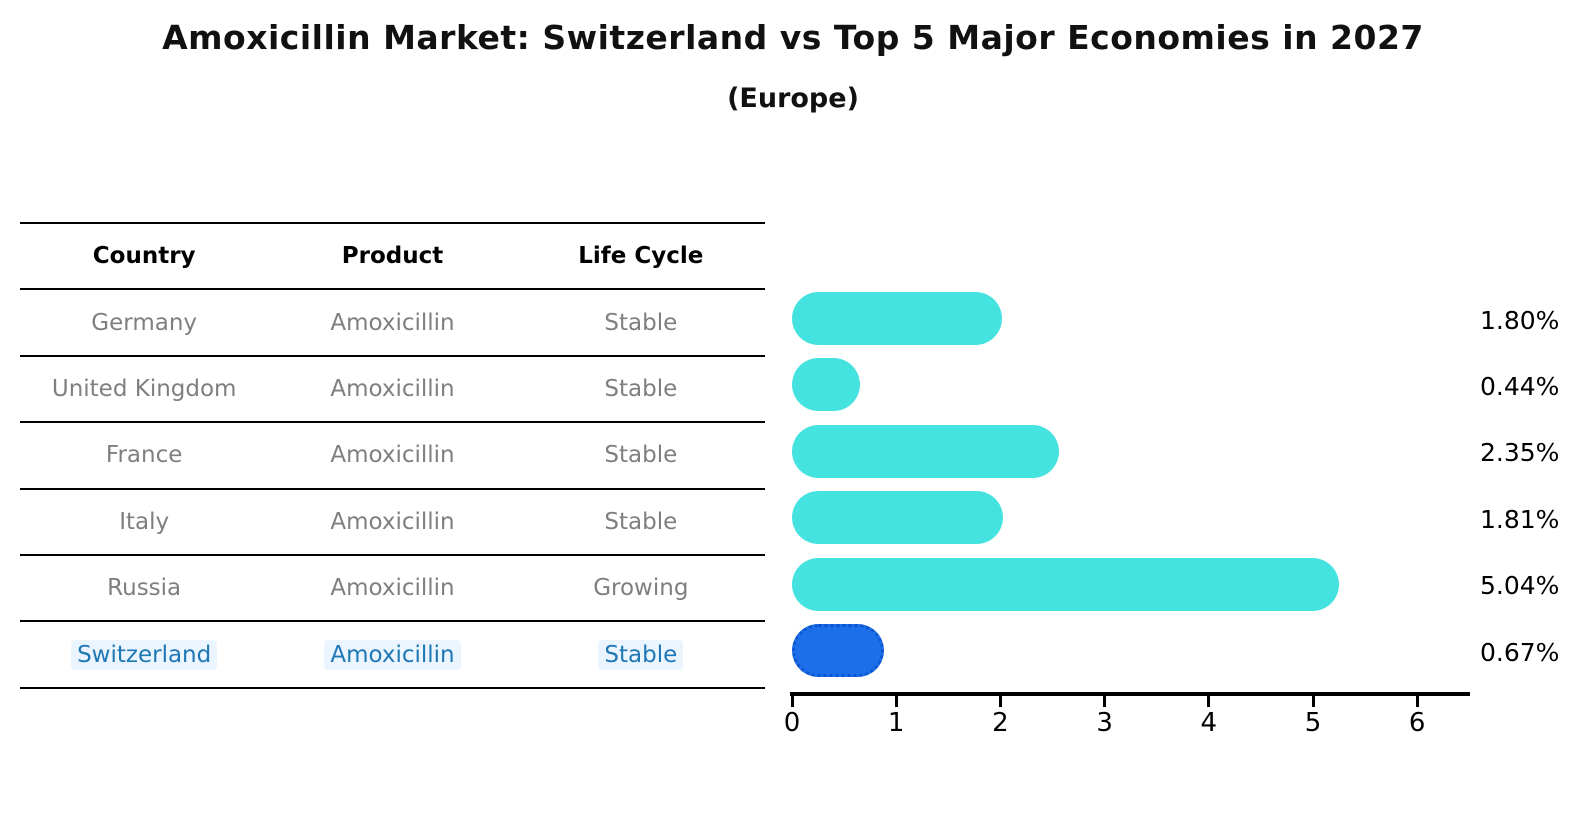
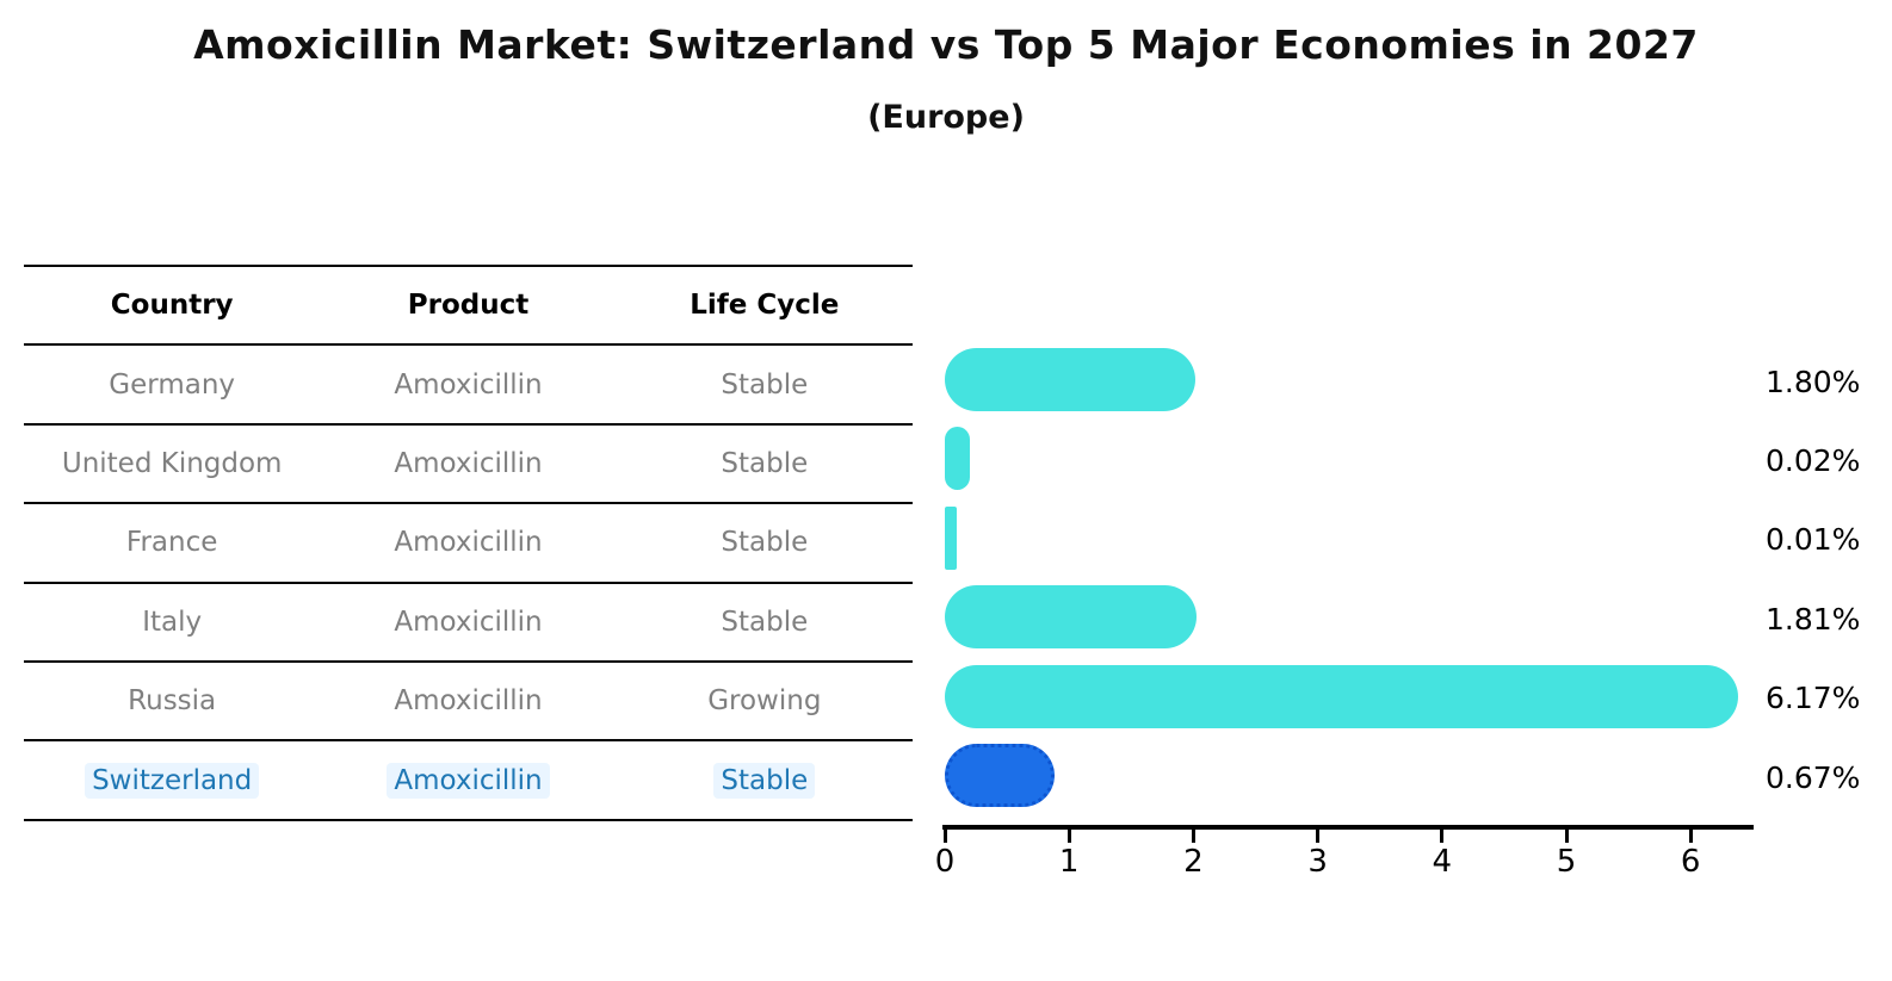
United Kingdom: 0.44% -> 0.02%
France: 2.35% -> 0.01%
Russia: 5.04% -> 6.17%
